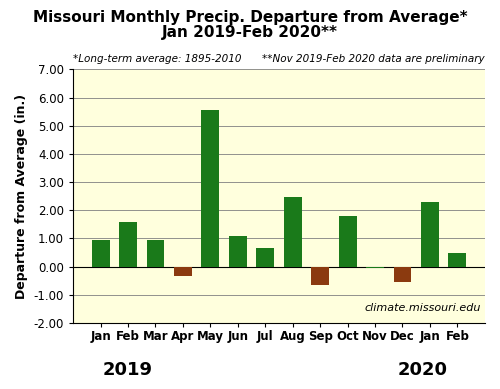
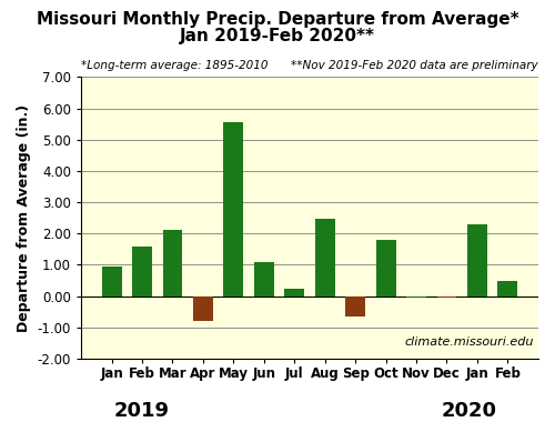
Mar: 0.93 -> 2.10
Apr: -0.35 -> -0.80
Jul: 0.65 -> 0.25
Dec: -0.55 -> -0.05
